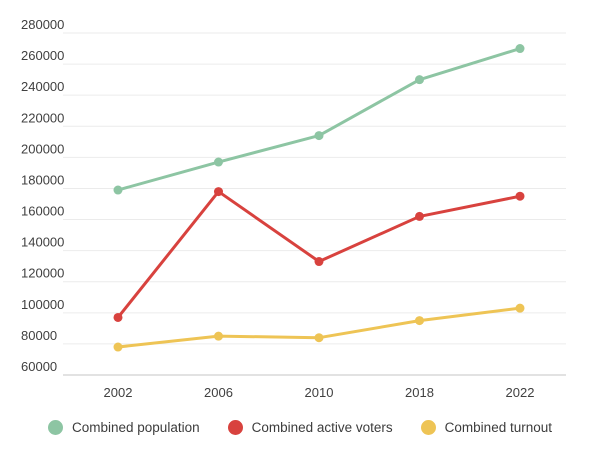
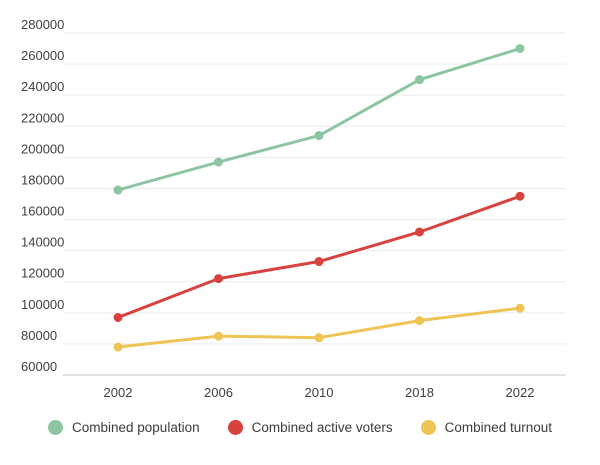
Combined active voters/2006: 178000 -> 122000
Combined active voters/2018: 162000 -> 152000
